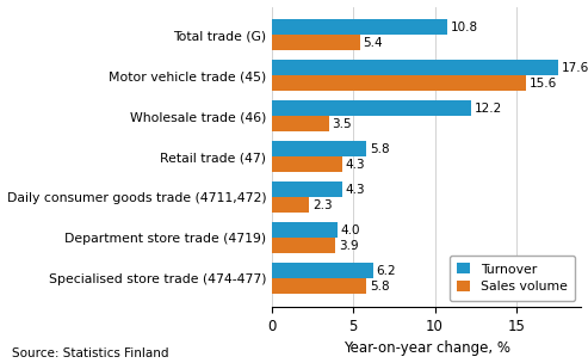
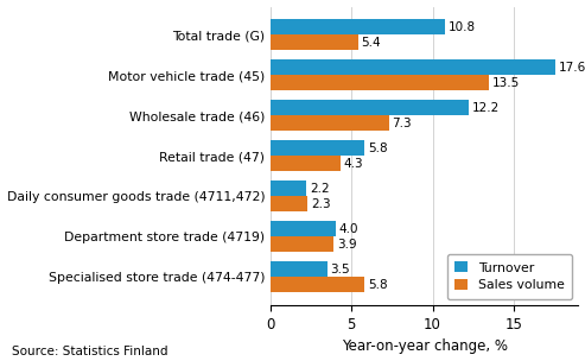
Sales volume/Motor vehicle trade (45): 15.6 -> 13.5
Sales volume/Wholesale trade (46): 3.5 -> 7.3
Turnover/Daily consumer goods trade (4711,472): 4.3 -> 2.2
Turnover/Specialised store trade (474-477): 6.2 -> 3.5
